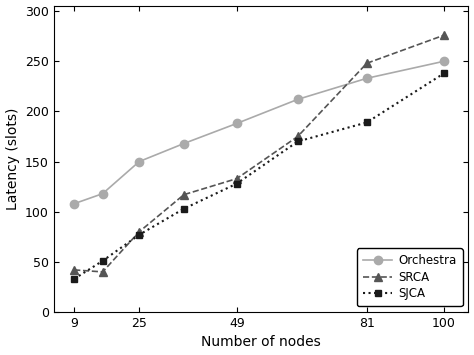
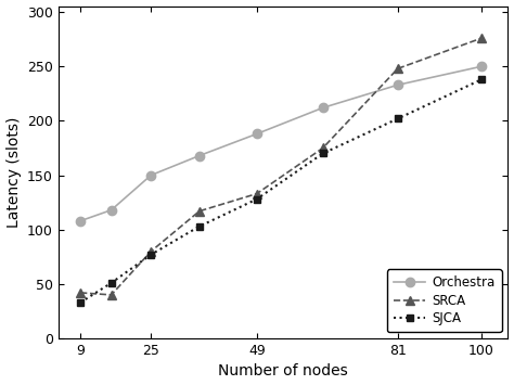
SJCA/81: 189 -> 202
